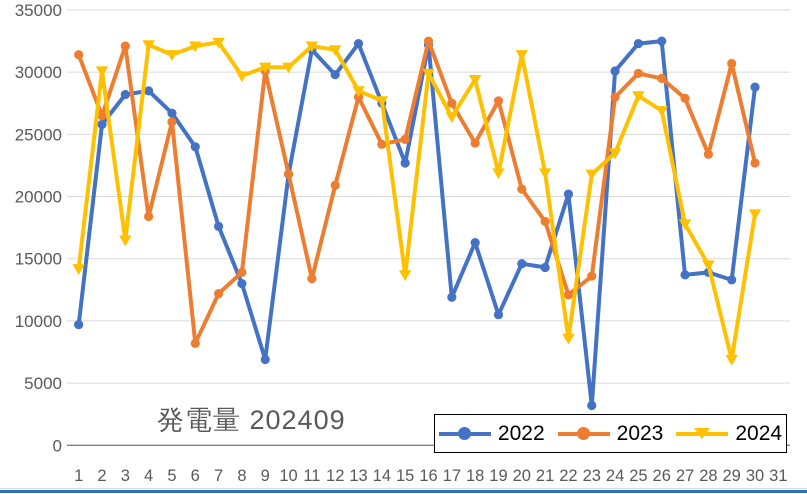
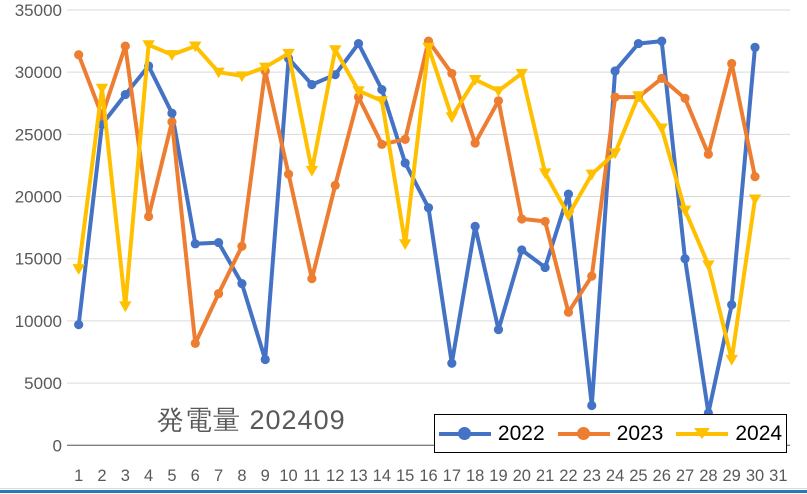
2024/2: 30100 -> 28700
2024/3: 16500 -> 11200
2022/4: 28500 -> 30500
2022/6: 24000 -> 16200
2022/7: 17600 -> 16300
2024/7: 32400 -> 30000
2023/8: 13900 -> 16000
2022/10: 21800 -> 31100
2024/10: 30400 -> 31500
2022/11: 31800 -> 29000
2024/11: 32100 -> 22100
2022/14: 27500 -> 28600
2024/15: 13700 -> 16200
2022/16: 32200 -> 19100
2024/16: 29900 -> 32000
2022/17: 11900 -> 6600
2023/17: 27500 -> 29900
2022/18: 16300 -> 17600
2022/19: 10500 -> 9300
2024/19: 21900 -> 28500
2022/20: 14600 -> 15700
2023/20: 20600 -> 18200
2024/20: 31400 -> 29900
2023/22: 12100 -> 10700
2024/22: 8600 -> 18500
2023/25: 29900 -> 28000
2024/26: 26900 -> 25500
2022/27: 13700 -> 15000
2024/27: 17800 -> 18900
2022/28: 13900 -> 2600
2022/29: 13300 -> 11300
2022/30: 28800 -> 32000
2023/30: 22700 -> 21600
2024/30: 18600 -> 19800
